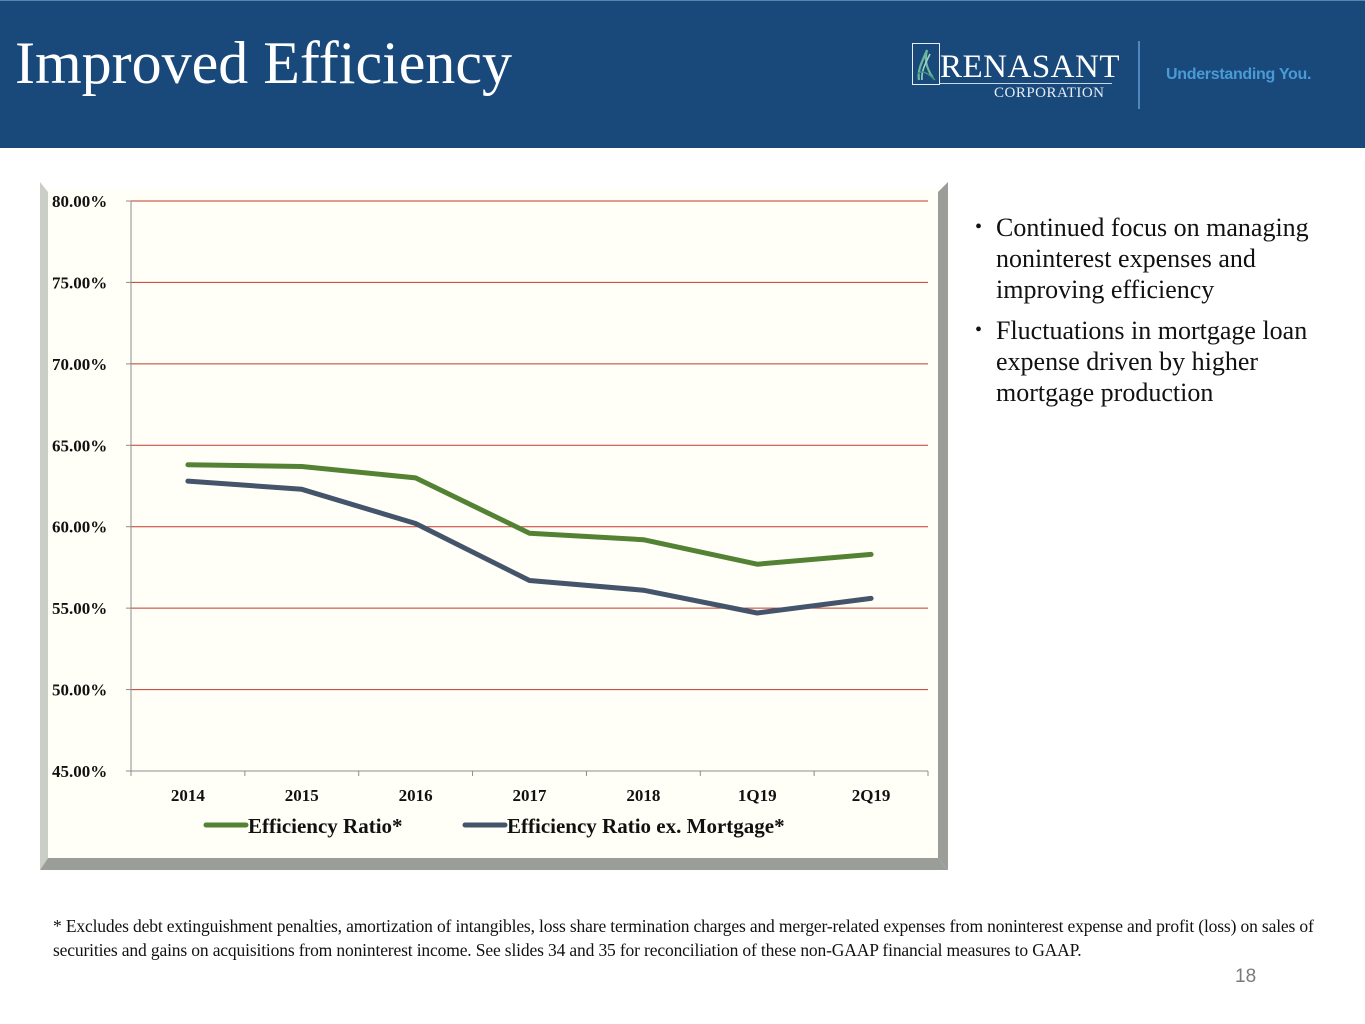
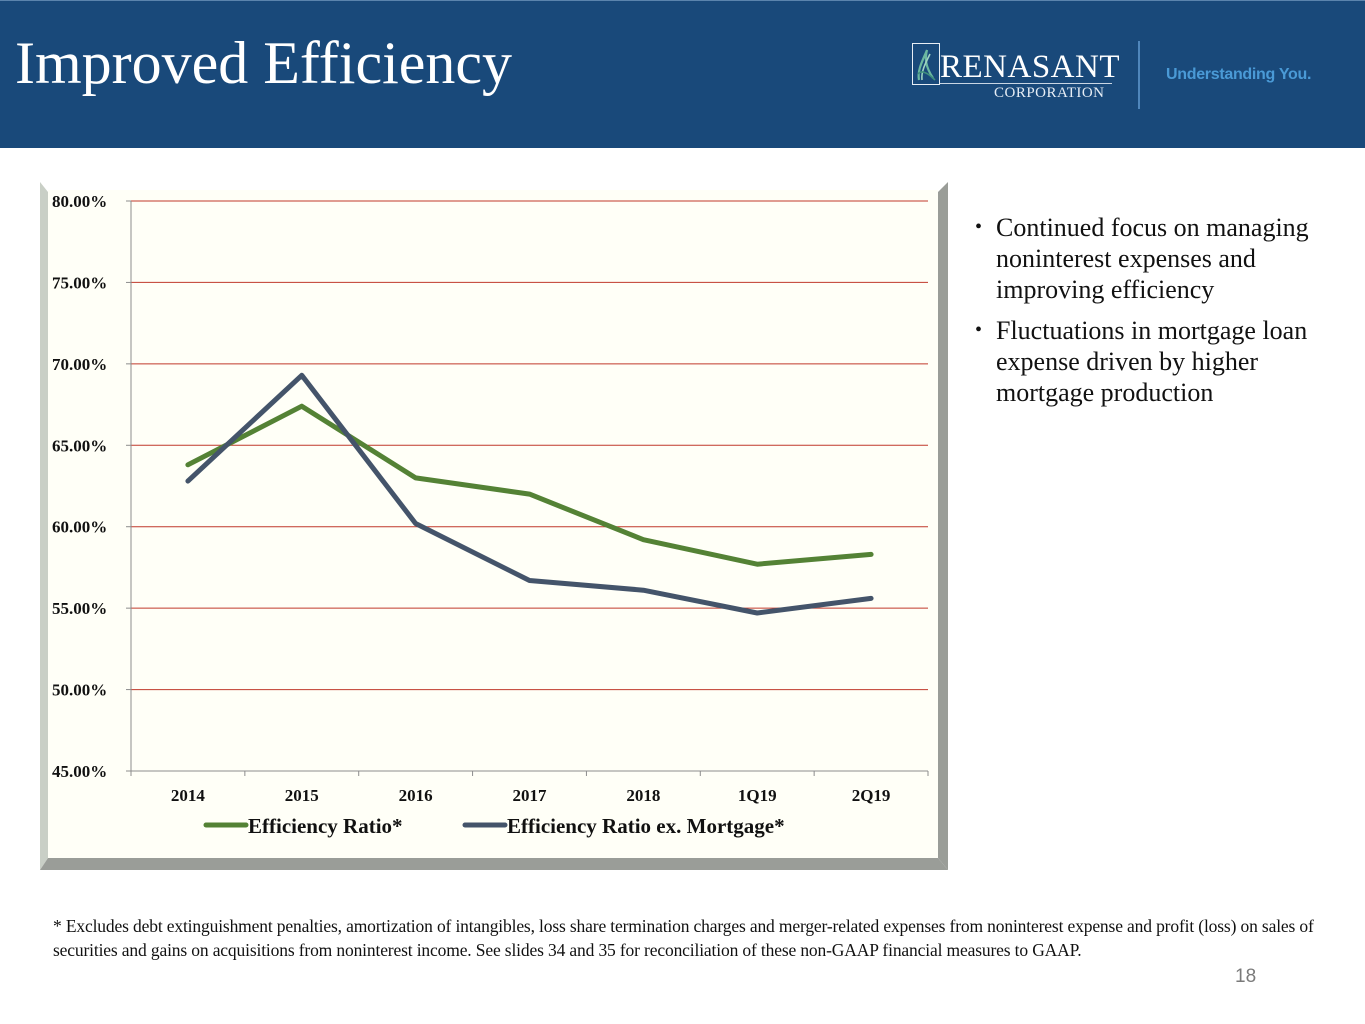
Efficiency Ratio*/2015: 63.7% -> 67.4%
Efficiency Ratio ex. Mortgage*/2015: 62.3% -> 69.3%
Efficiency Ratio*/2017: 59.6% -> 62.0%
